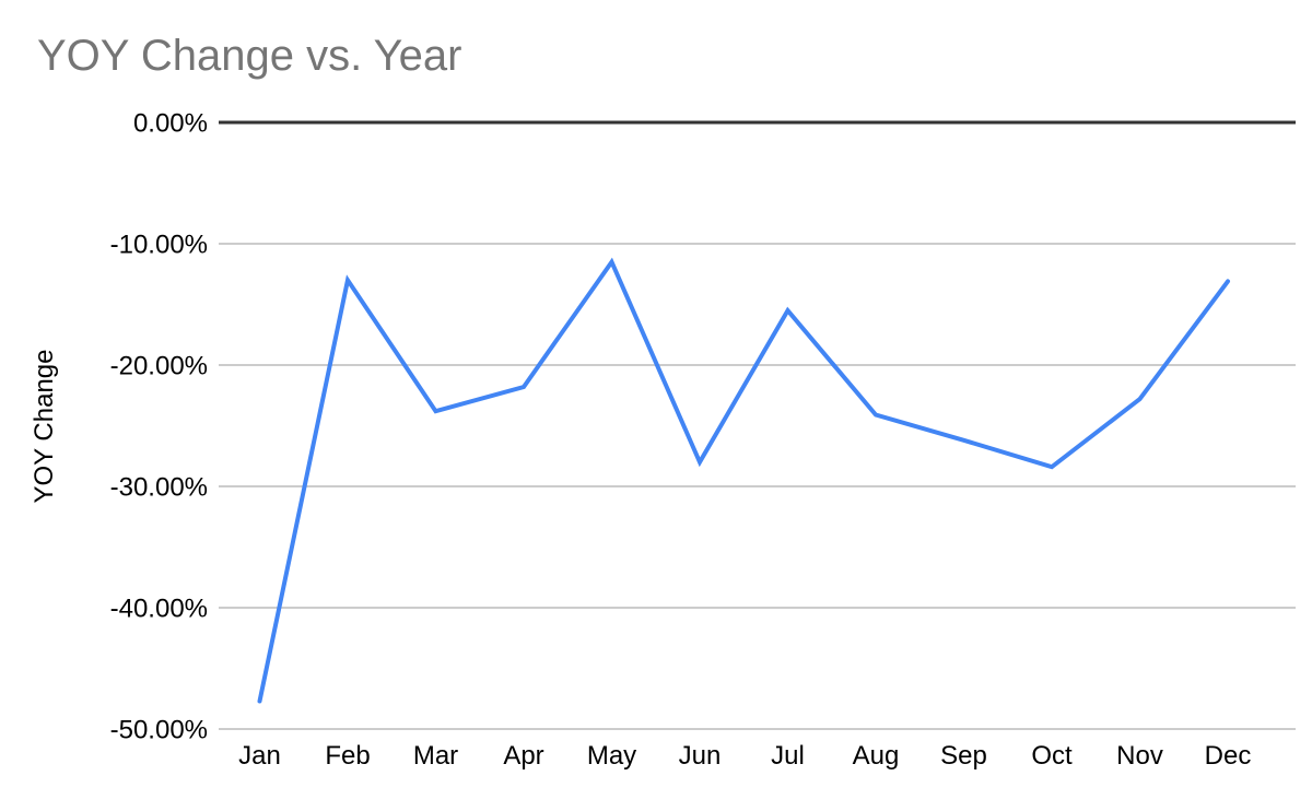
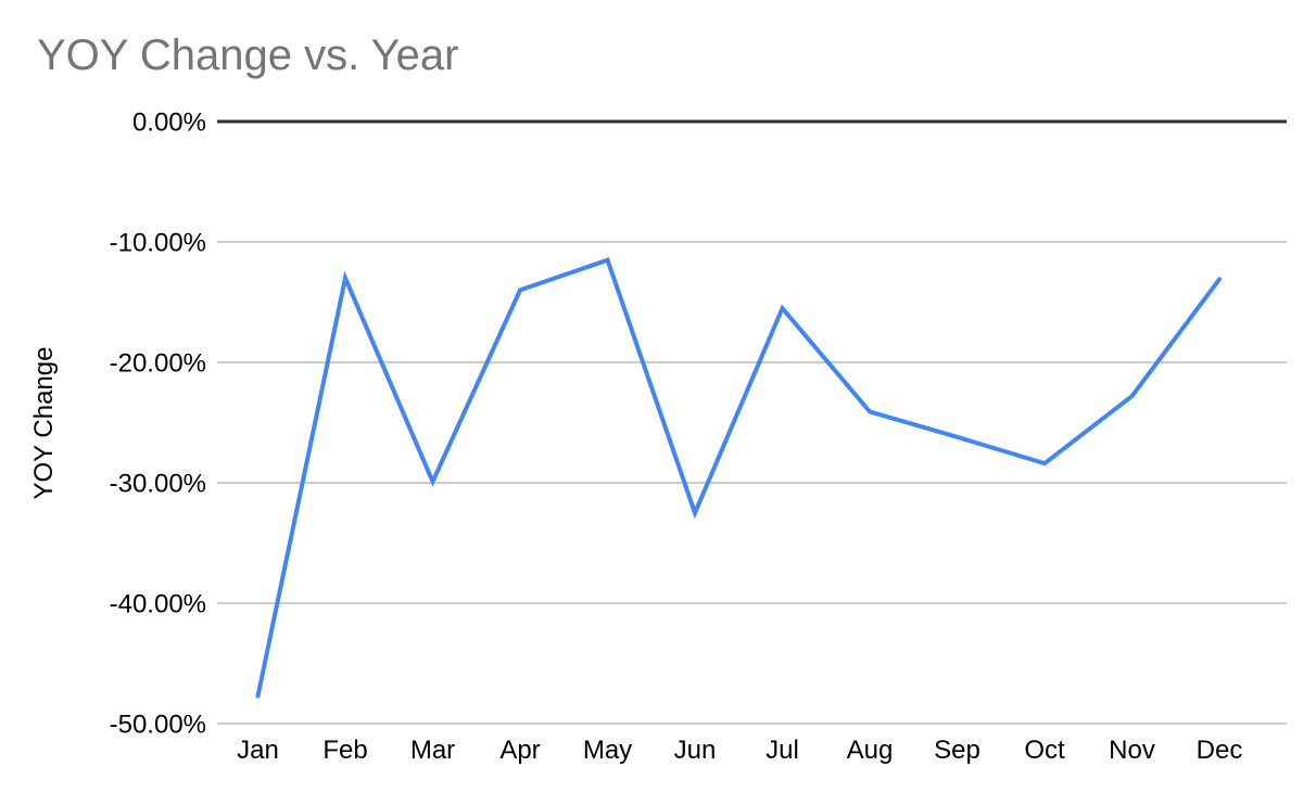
Mar: -23.8% -> -29.9%
Apr: -21.8% -> -14.0%
Jun: -28.0% -> -32.5%
